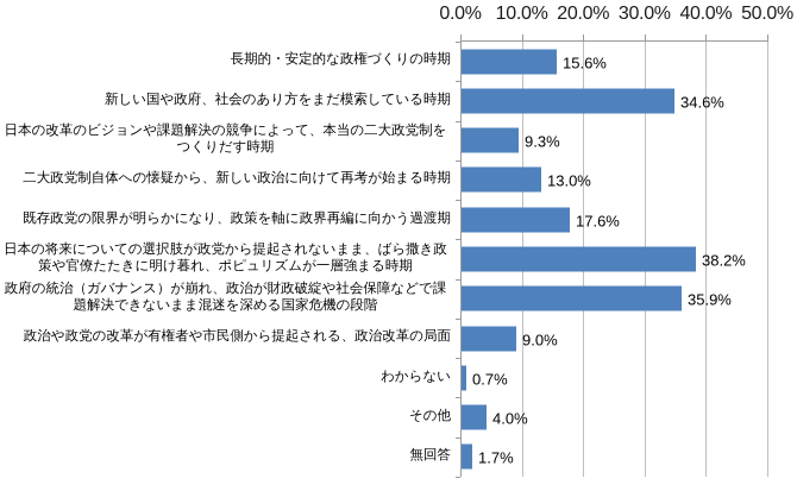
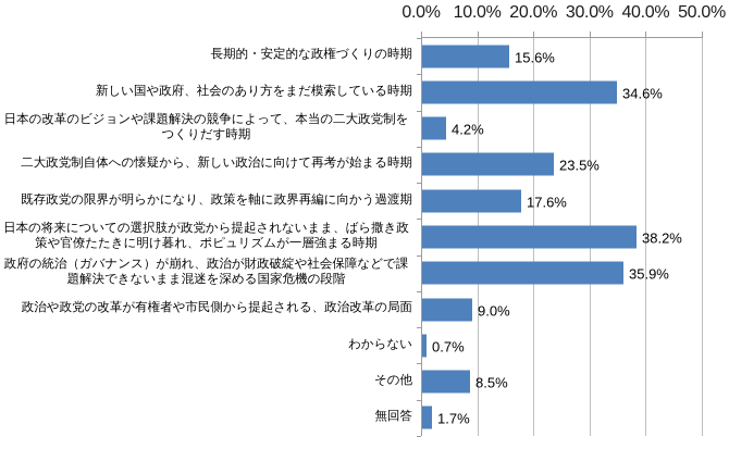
日本の改革のビジョンや課題解決の競争によって、本当の二大政党制をつくりだす時期: 9.3% -> 4.2%
二大政党制自体への懐疑から、新しい政治に向けて再考が始まる時期: 13.0% -> 23.5%
その他: 4.0% -> 8.5%
